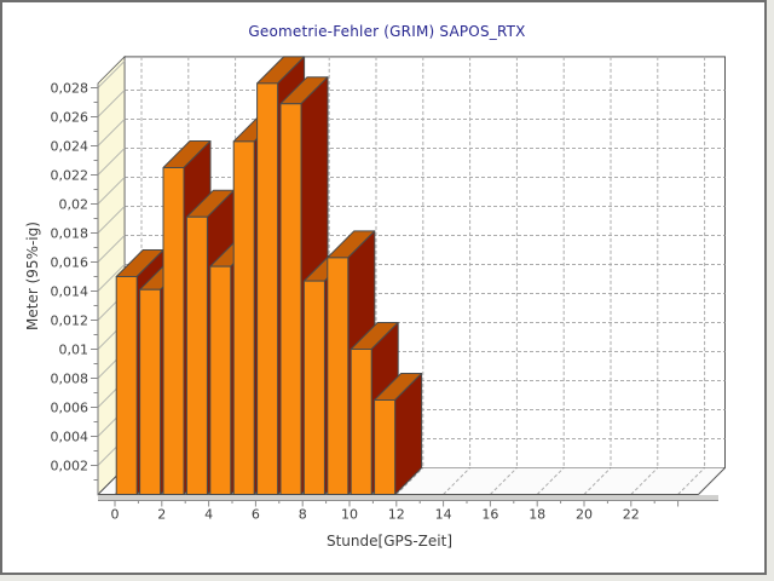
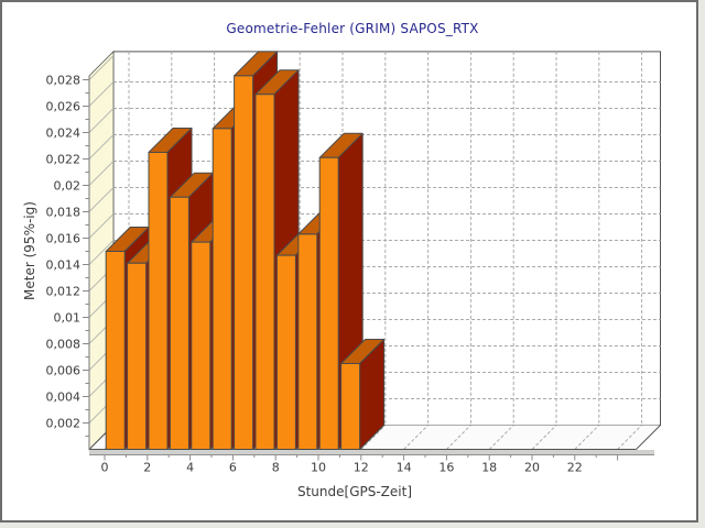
10: 0,01 -> 0,02
